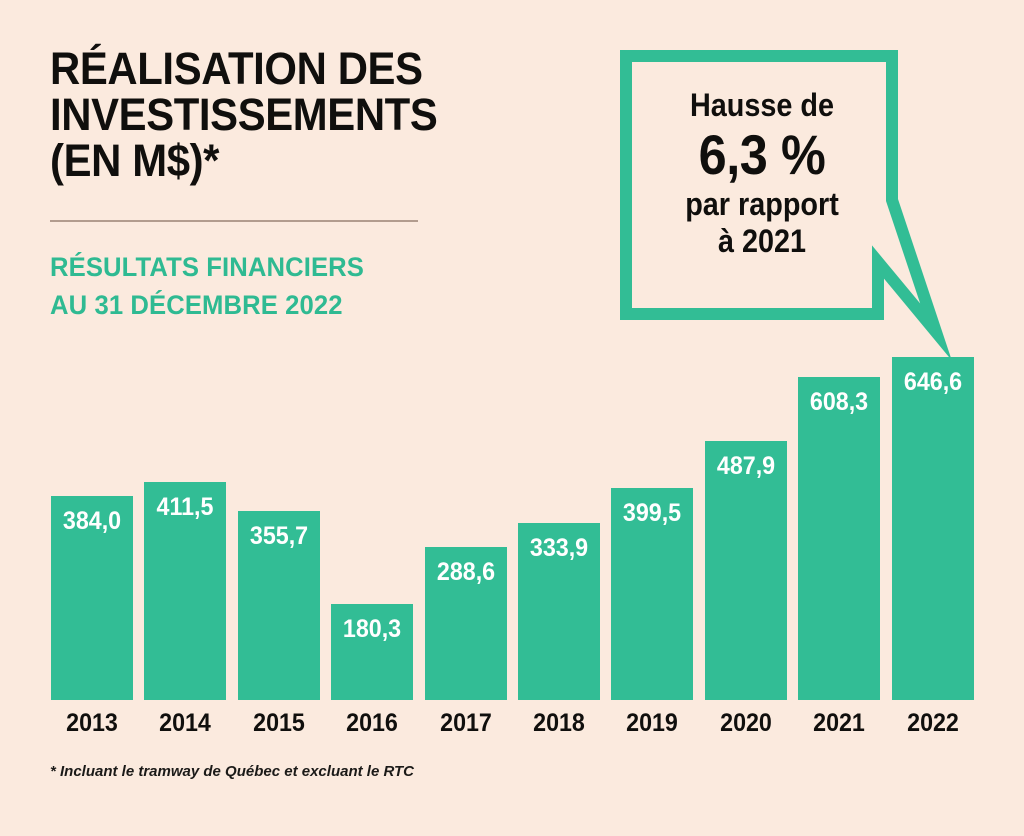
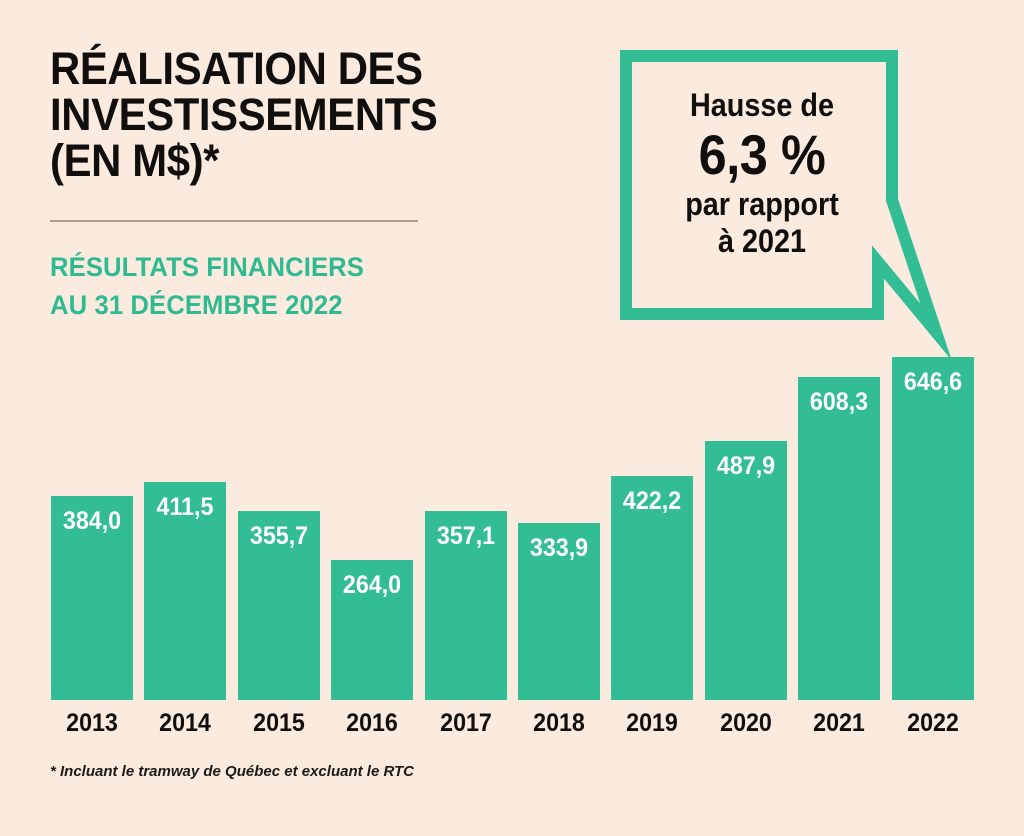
2016: 180,3 -> 264,0
2017: 288,6 -> 357,1
2019: 399,5 -> 422,2
